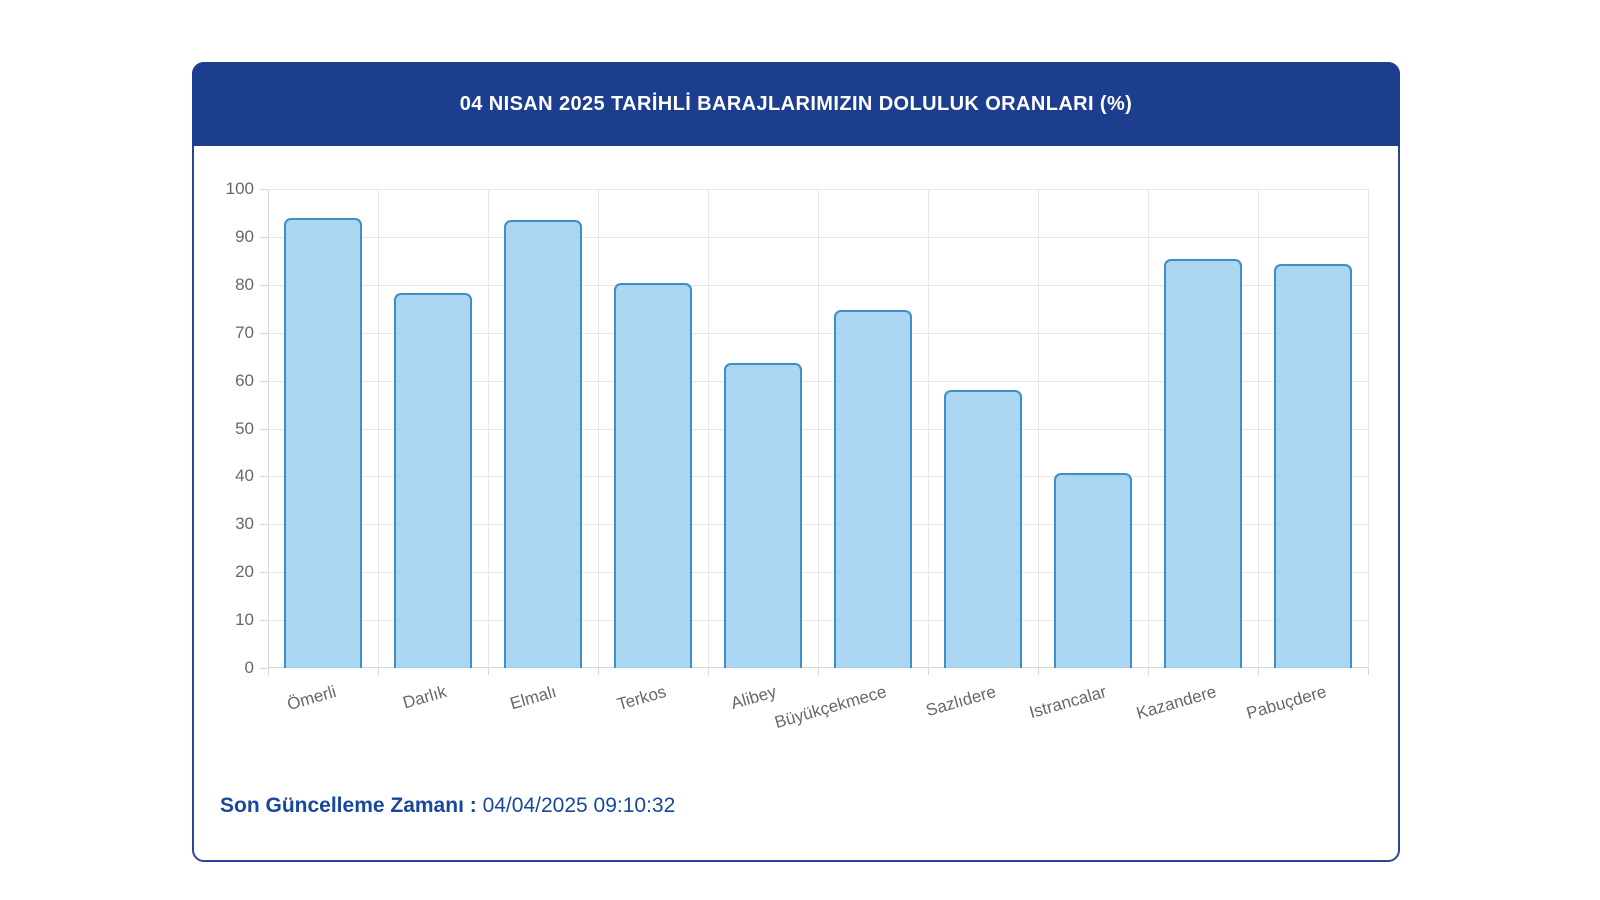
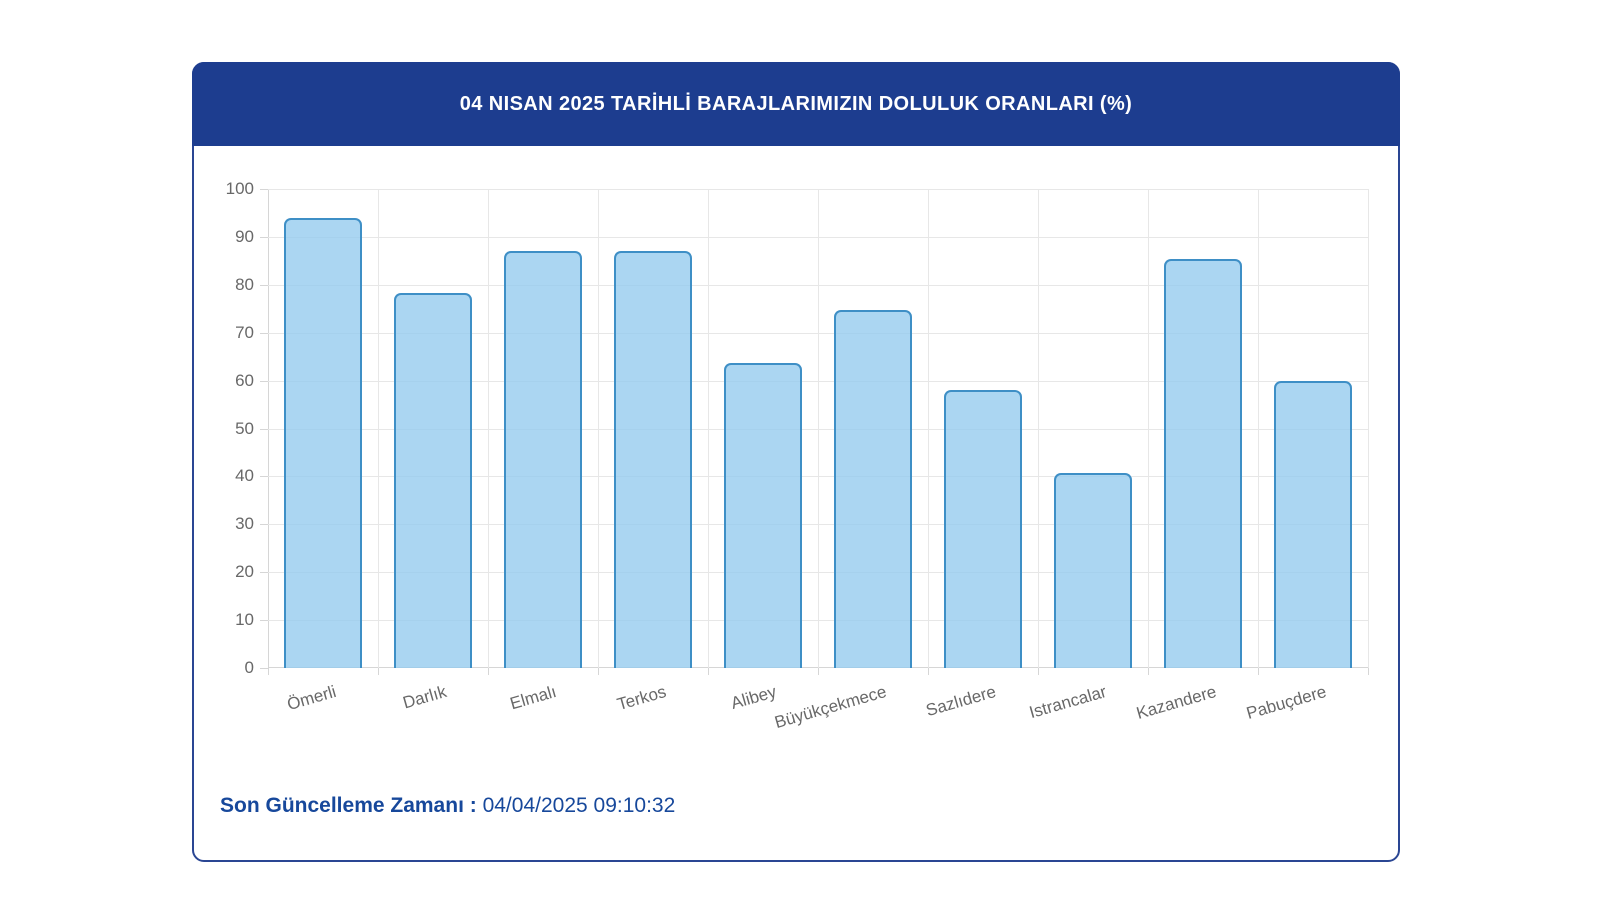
Elmalı: 94 -> 87
Terkos: 80 -> 87
Pabuçdere: 84 -> 60
